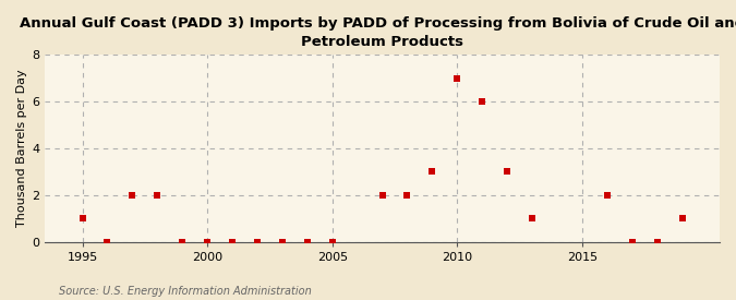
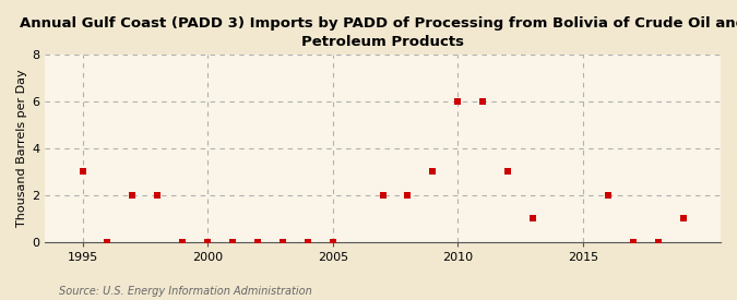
1995: 1 -> 3
2010: 7 -> 6
